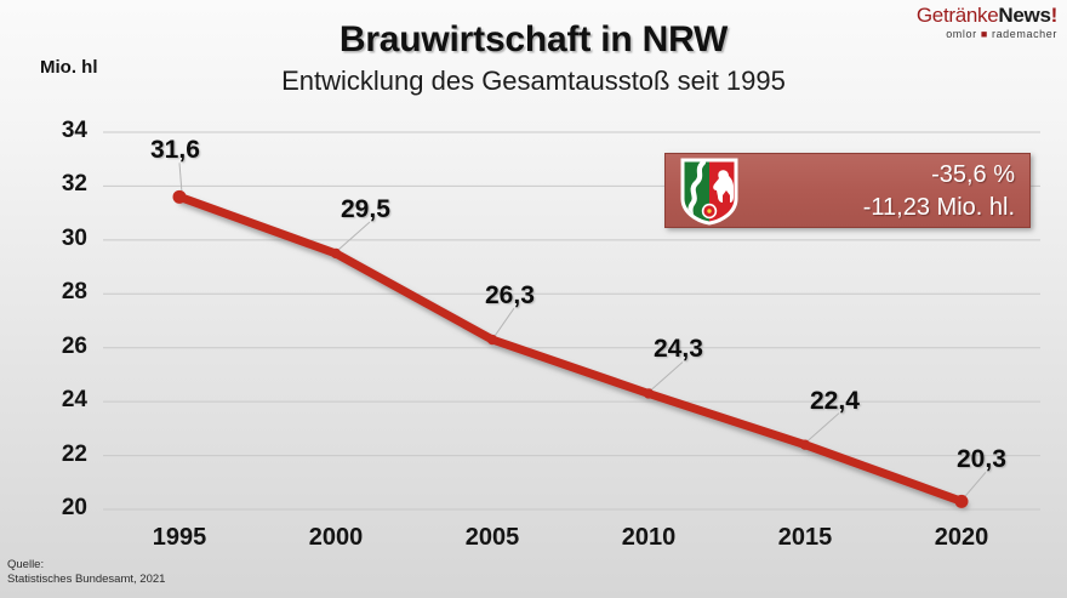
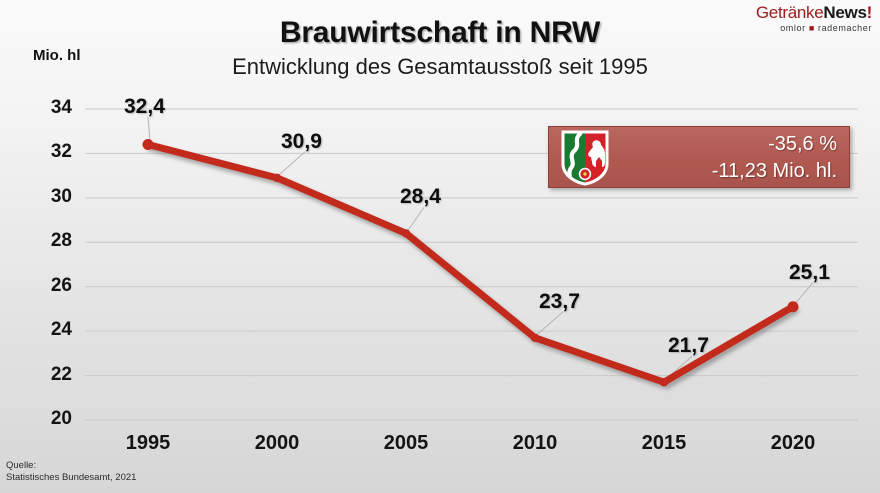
1995: 31,6 -> 32,4
2000: 29,5 -> 30,9
2005: 26,3 -> 28,4
2010: 24,3 -> 23,7
2015: 22,4 -> 21,7
2020: 20,3 -> 25,1
